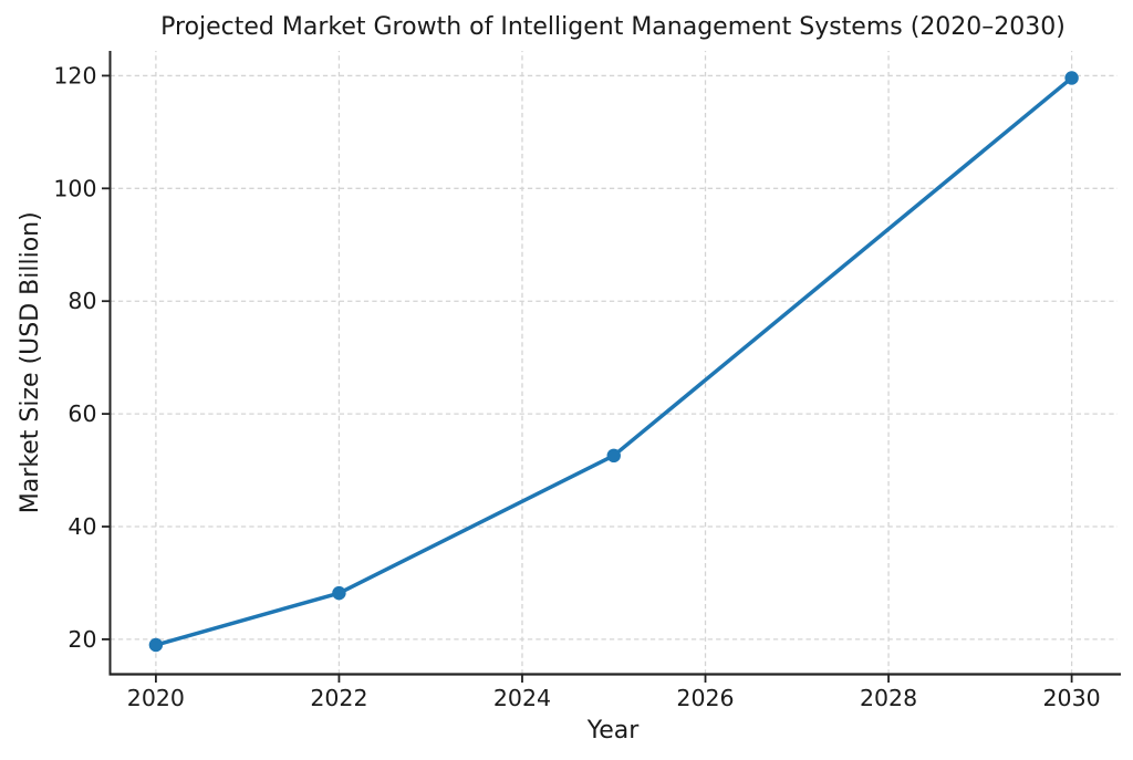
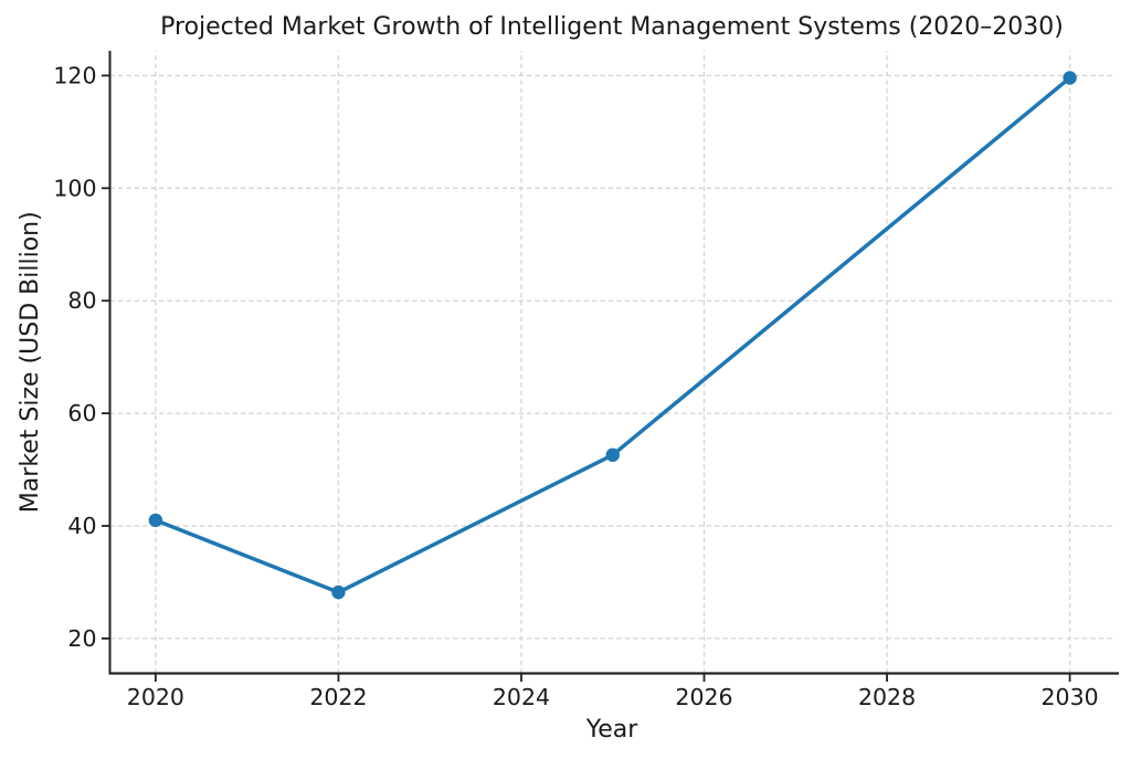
2020: 19 -> 41
